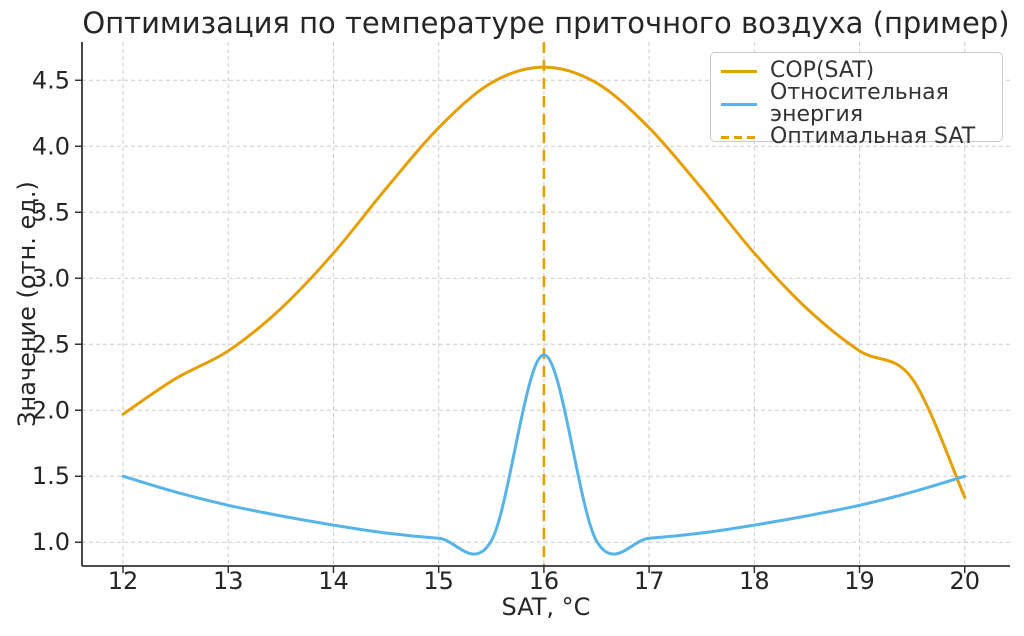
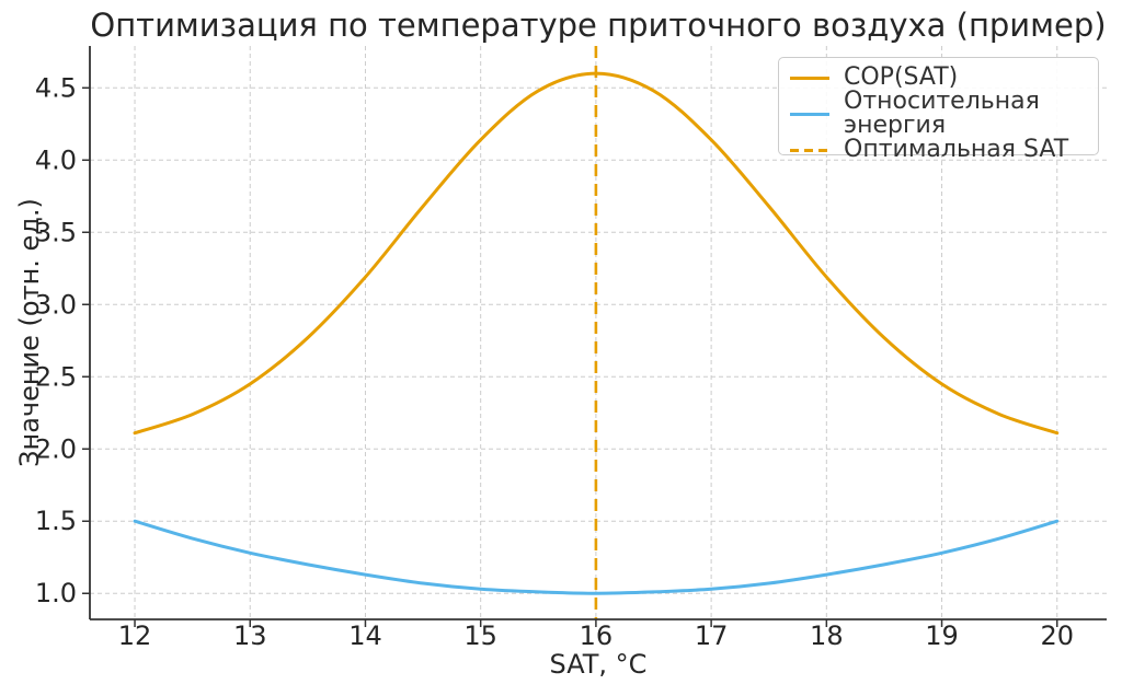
COP(SAT)/12: 1.97 -> 2.11
Относительная энергия/16: 2.42 -> 1.00
COP(SAT)/20: 1.34 -> 2.11
